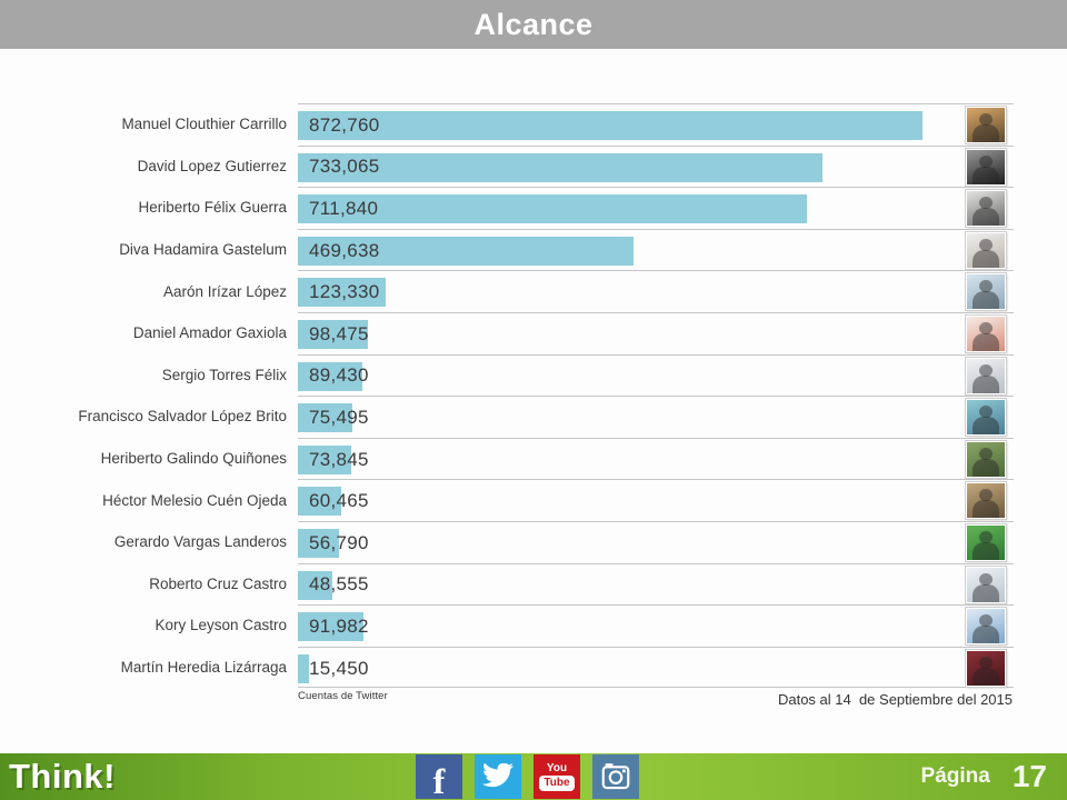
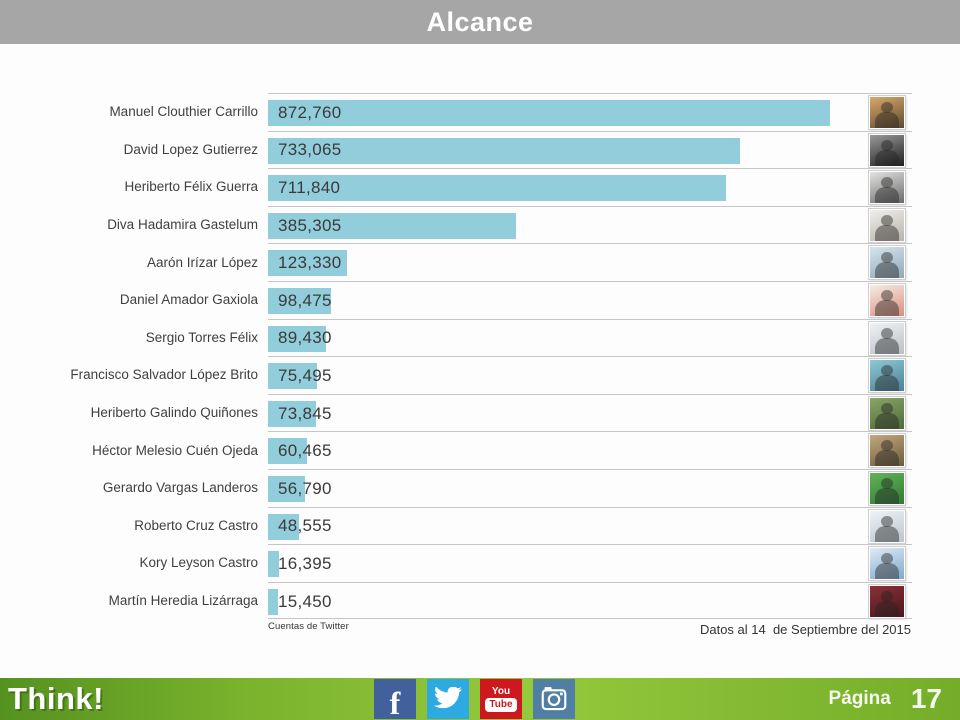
Diva Hadamira Gastelum: 469,638 -> 385,305
Kory Leyson Castro: 91,982 -> 16,395
